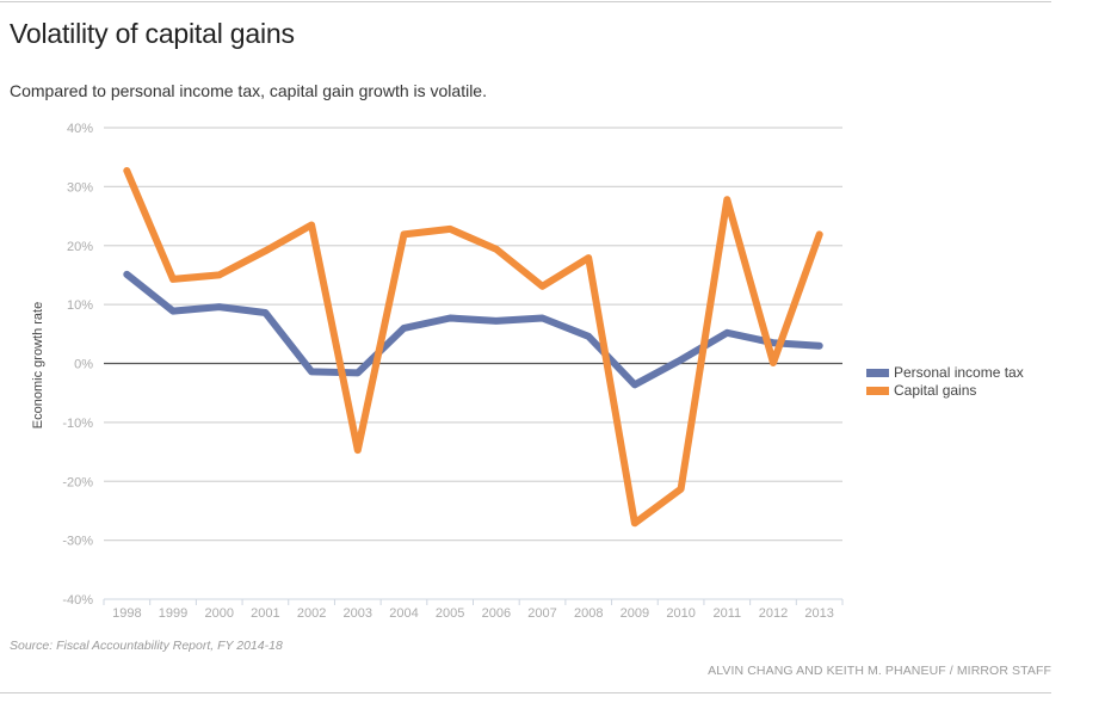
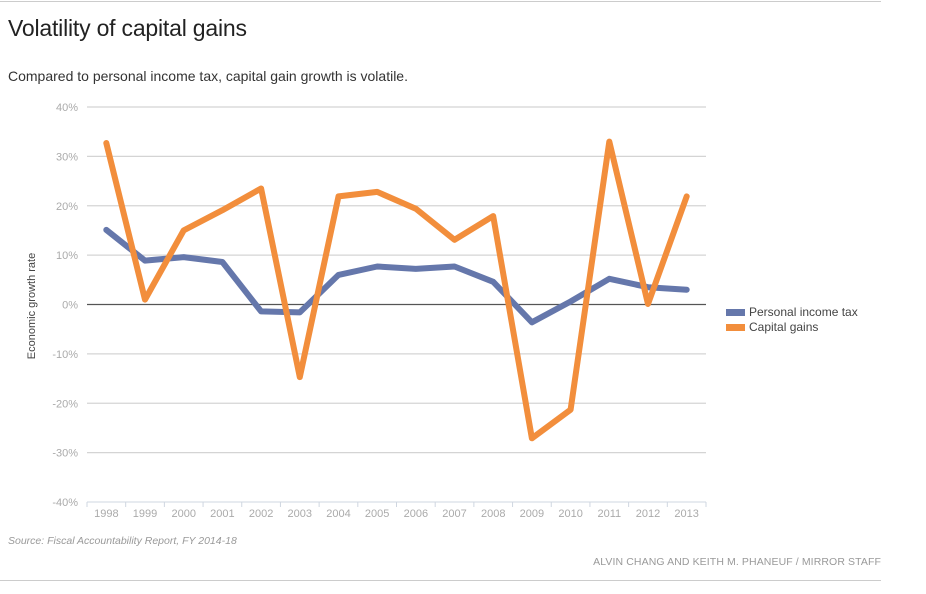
Capital gains/1999: 14% -> 1%
Capital gains/2011: 28% -> 33%
